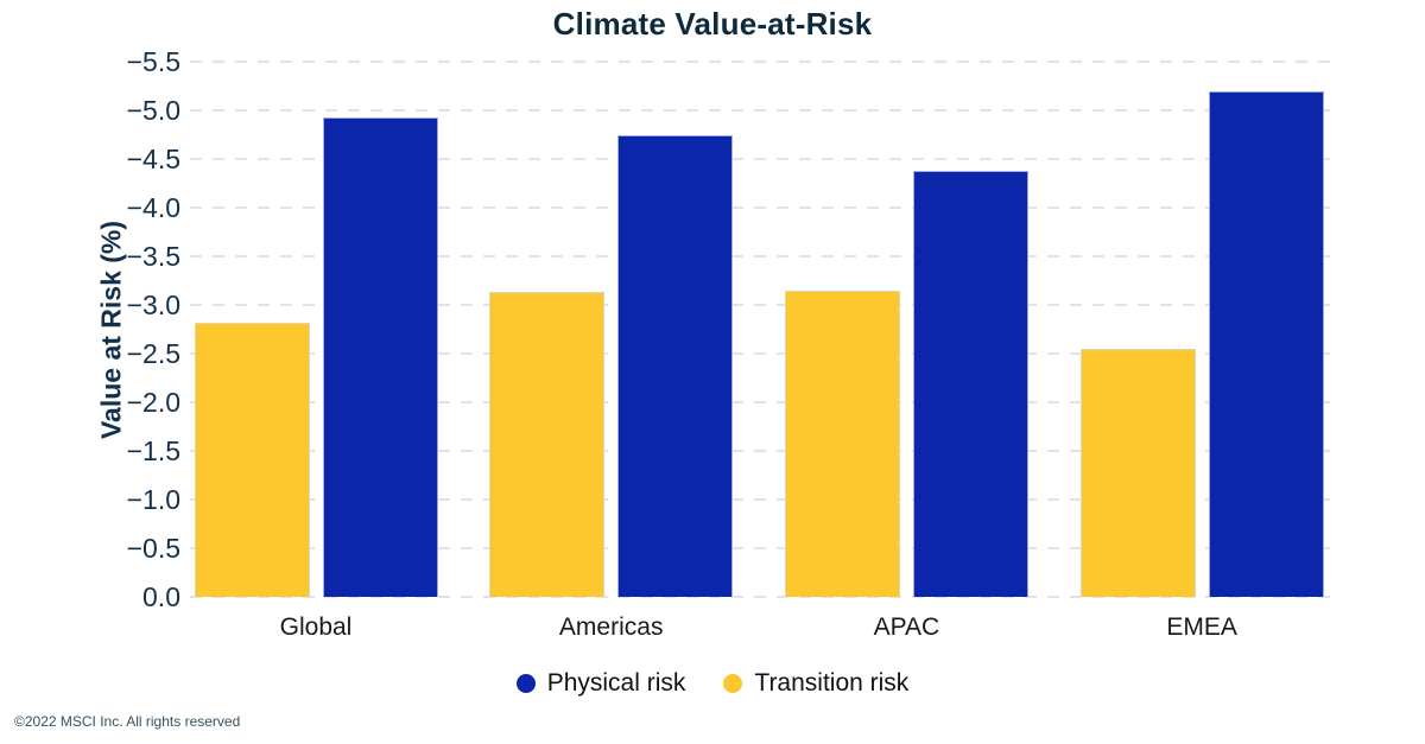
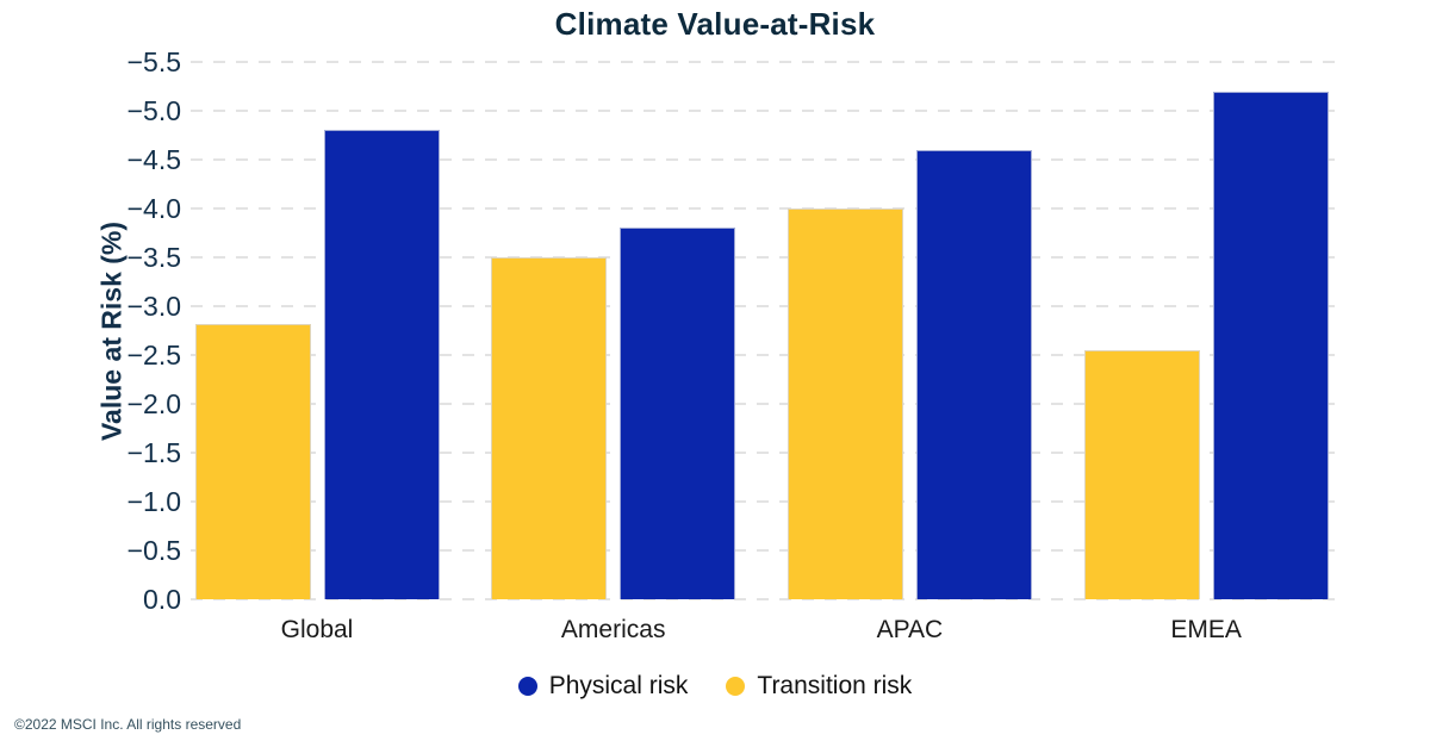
Physical risk/Global: -4.9 -> -4.8
Physical risk/Americas: -4.7 -> -3.8
Transition risk/Americas: -3.1 -> -3.5
Physical risk/APAC: -4.4 -> -4.6
Transition risk/APAC: -3.1 -> -4.0
